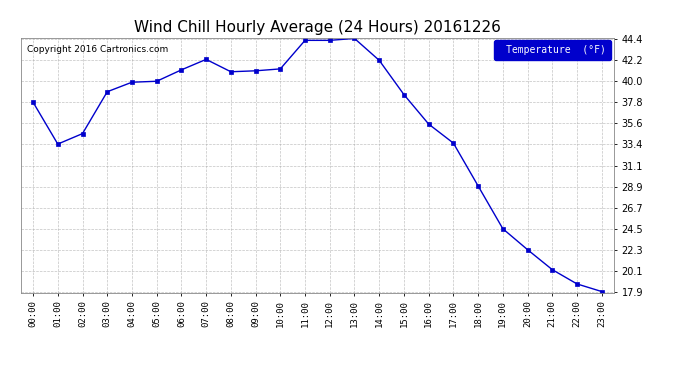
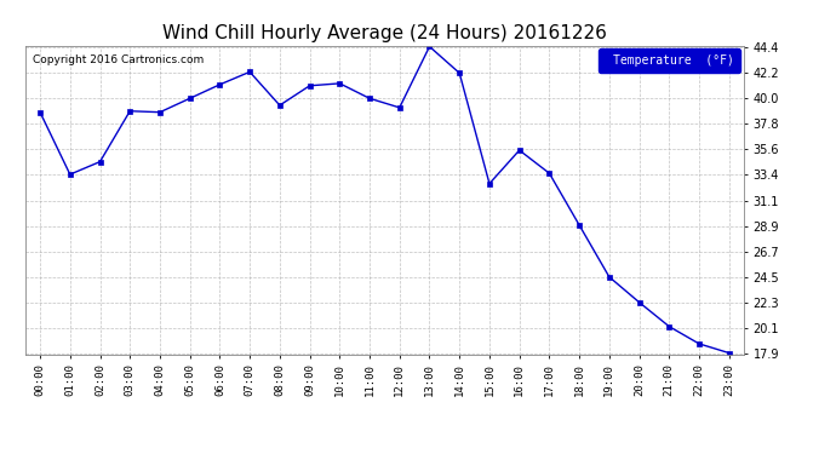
00:00: 37.8 -> 38.8
04:00: 39.9 -> 38.8
08:00: 41.0 -> 39.4
11:00: 44.3 -> 40.0
12:00: 44.3 -> 39.2
15:00: 38.6 -> 32.6
